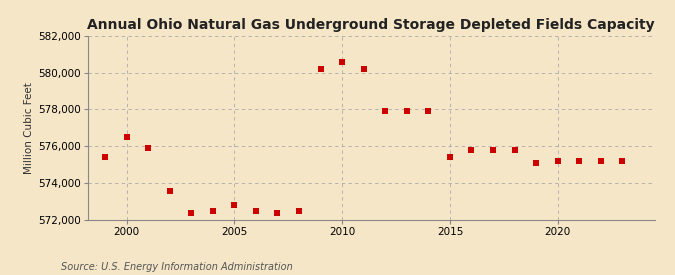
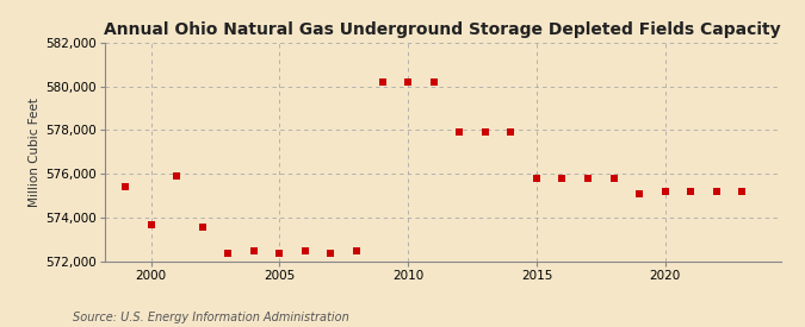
2000: 576,500 -> 573,700
2005: 572,800 -> 572,400
2010: 580,600 -> 580,200
2015: 575,400 -> 575,800
